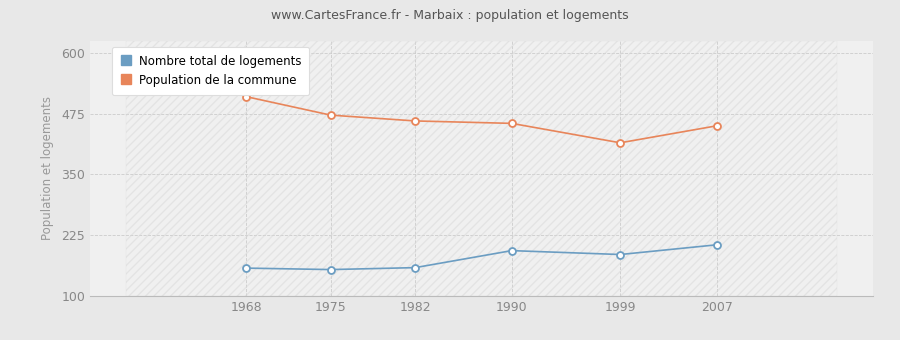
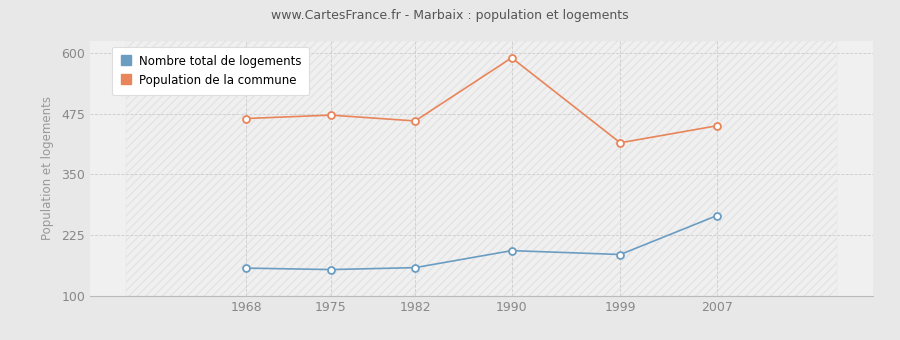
Population de la commune/1968: 510 -> 465
Population de la commune/1990: 455 -> 590
Nombre total de logements/2007: 205 -> 265
